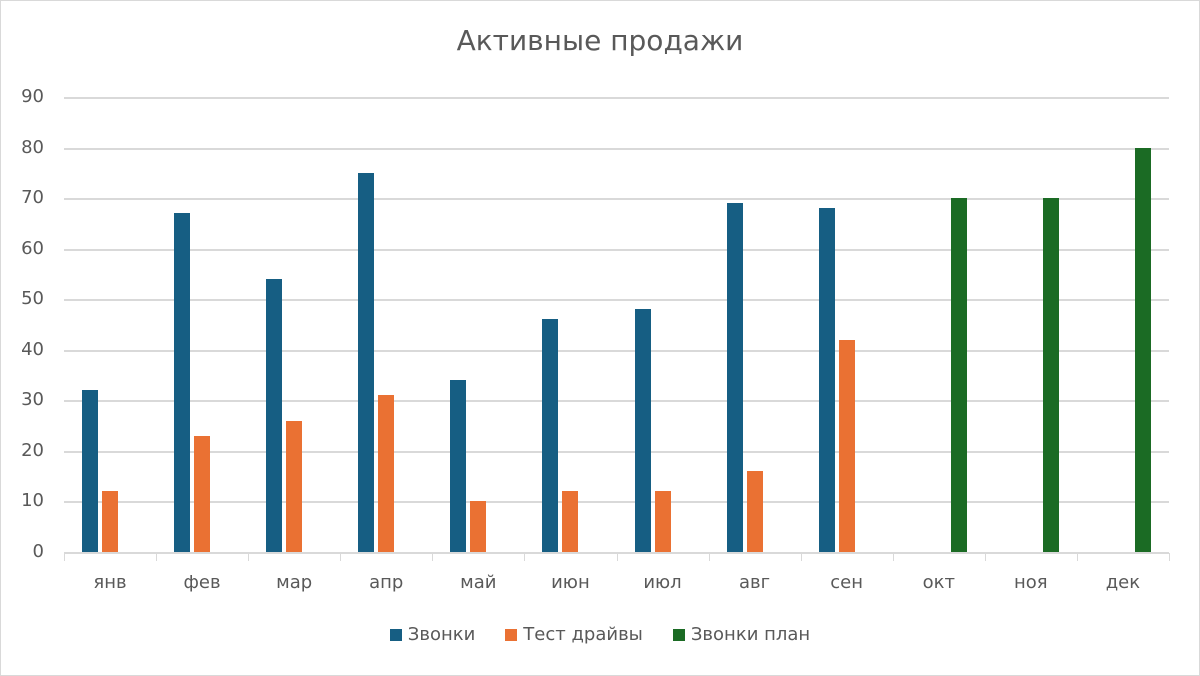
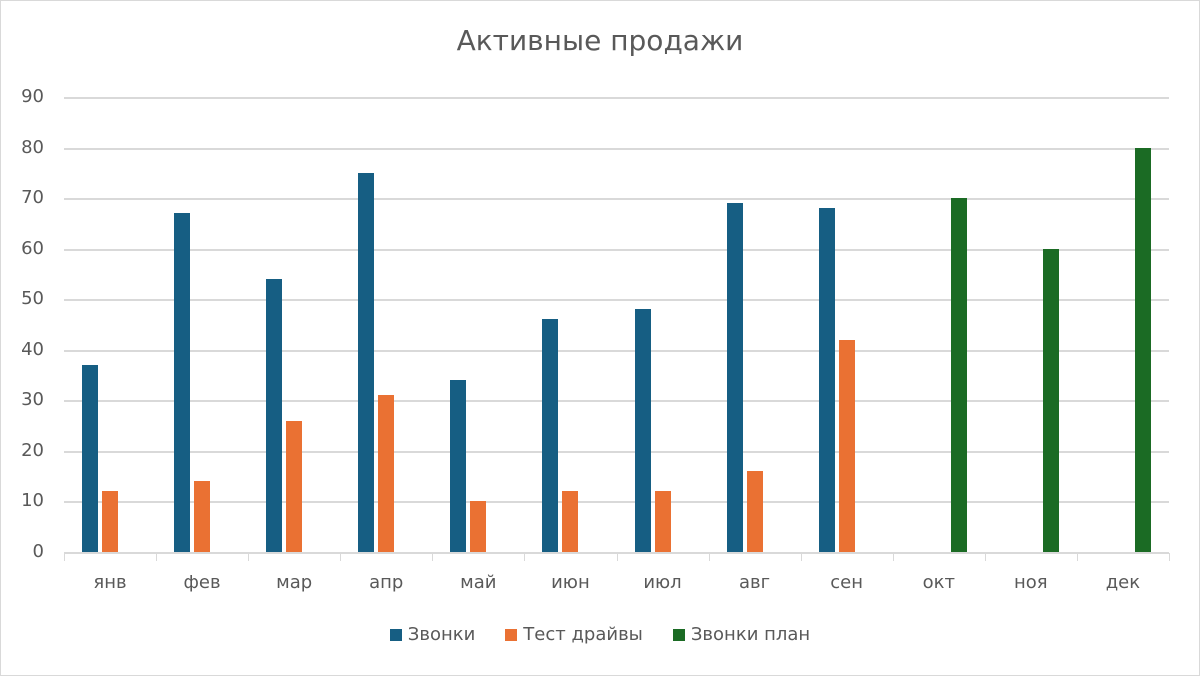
Звонки/янв: 32 -> 37
Тест драйвы/фев: 23 -> 14
Звонки план/ноя: 70 -> 60
